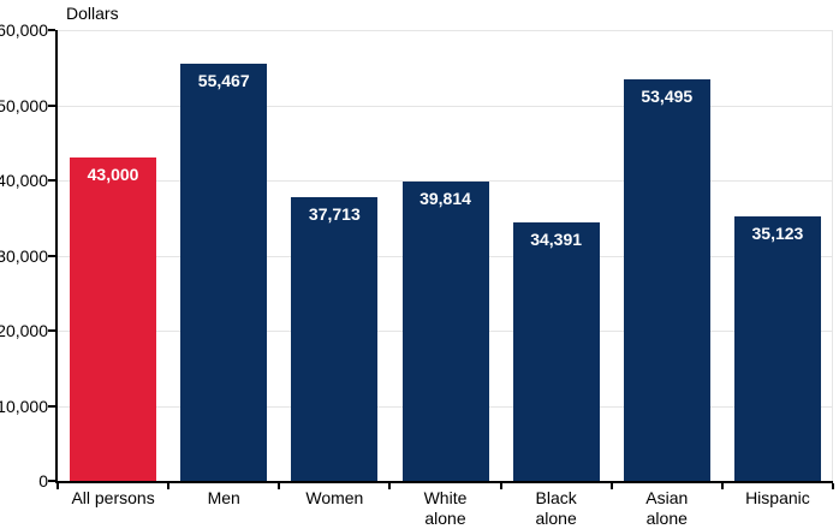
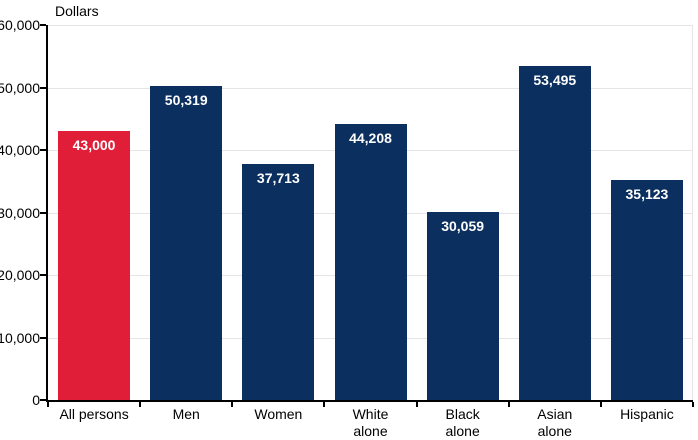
Men: 55,467 -> 50,319
White alone: 39,814 -> 44,208
Black alone: 34,391 -> 30,059
